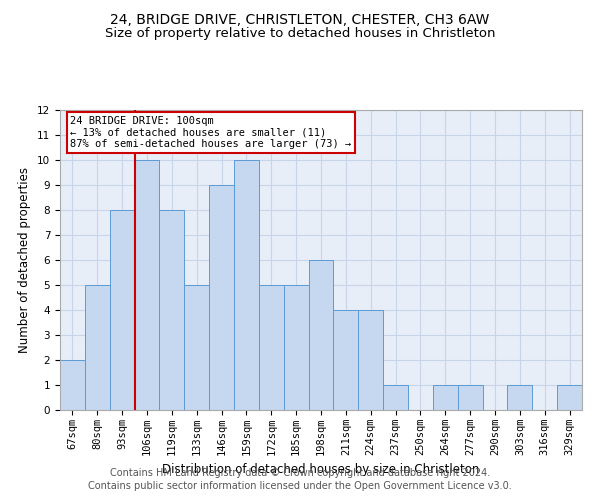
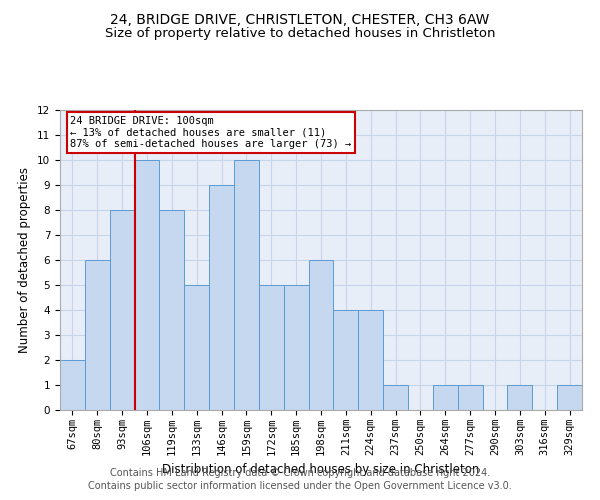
80sqm: 5 -> 6
